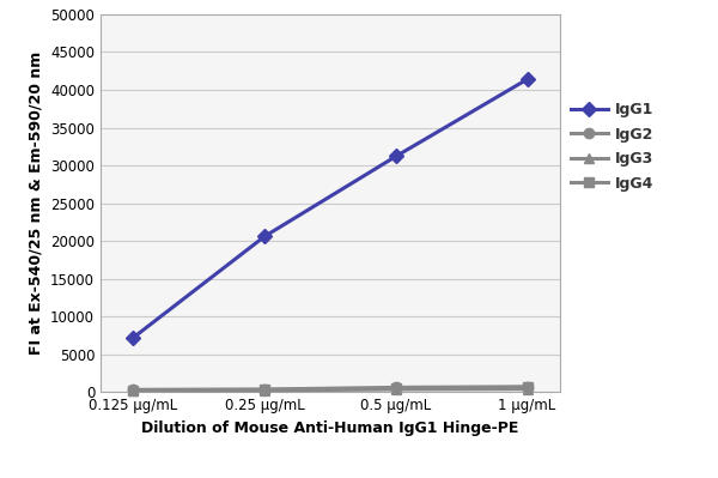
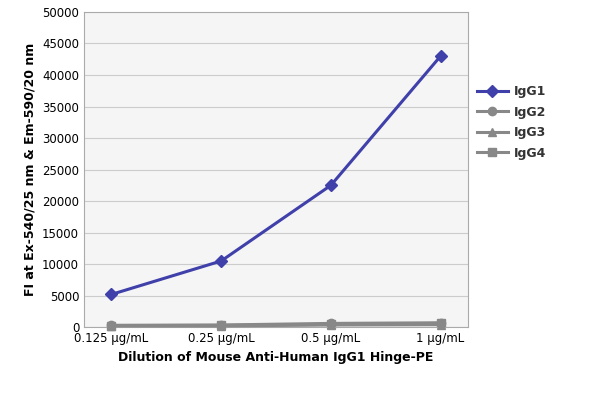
IgG1/0.125 μg/mL: 7200 -> 5200
IgG1/0.25 μg/mL: 20600 -> 10500
IgG1/0.5 μg/mL: 31200 -> 22500
IgG1/1 μg/mL: 41400 -> 43000
